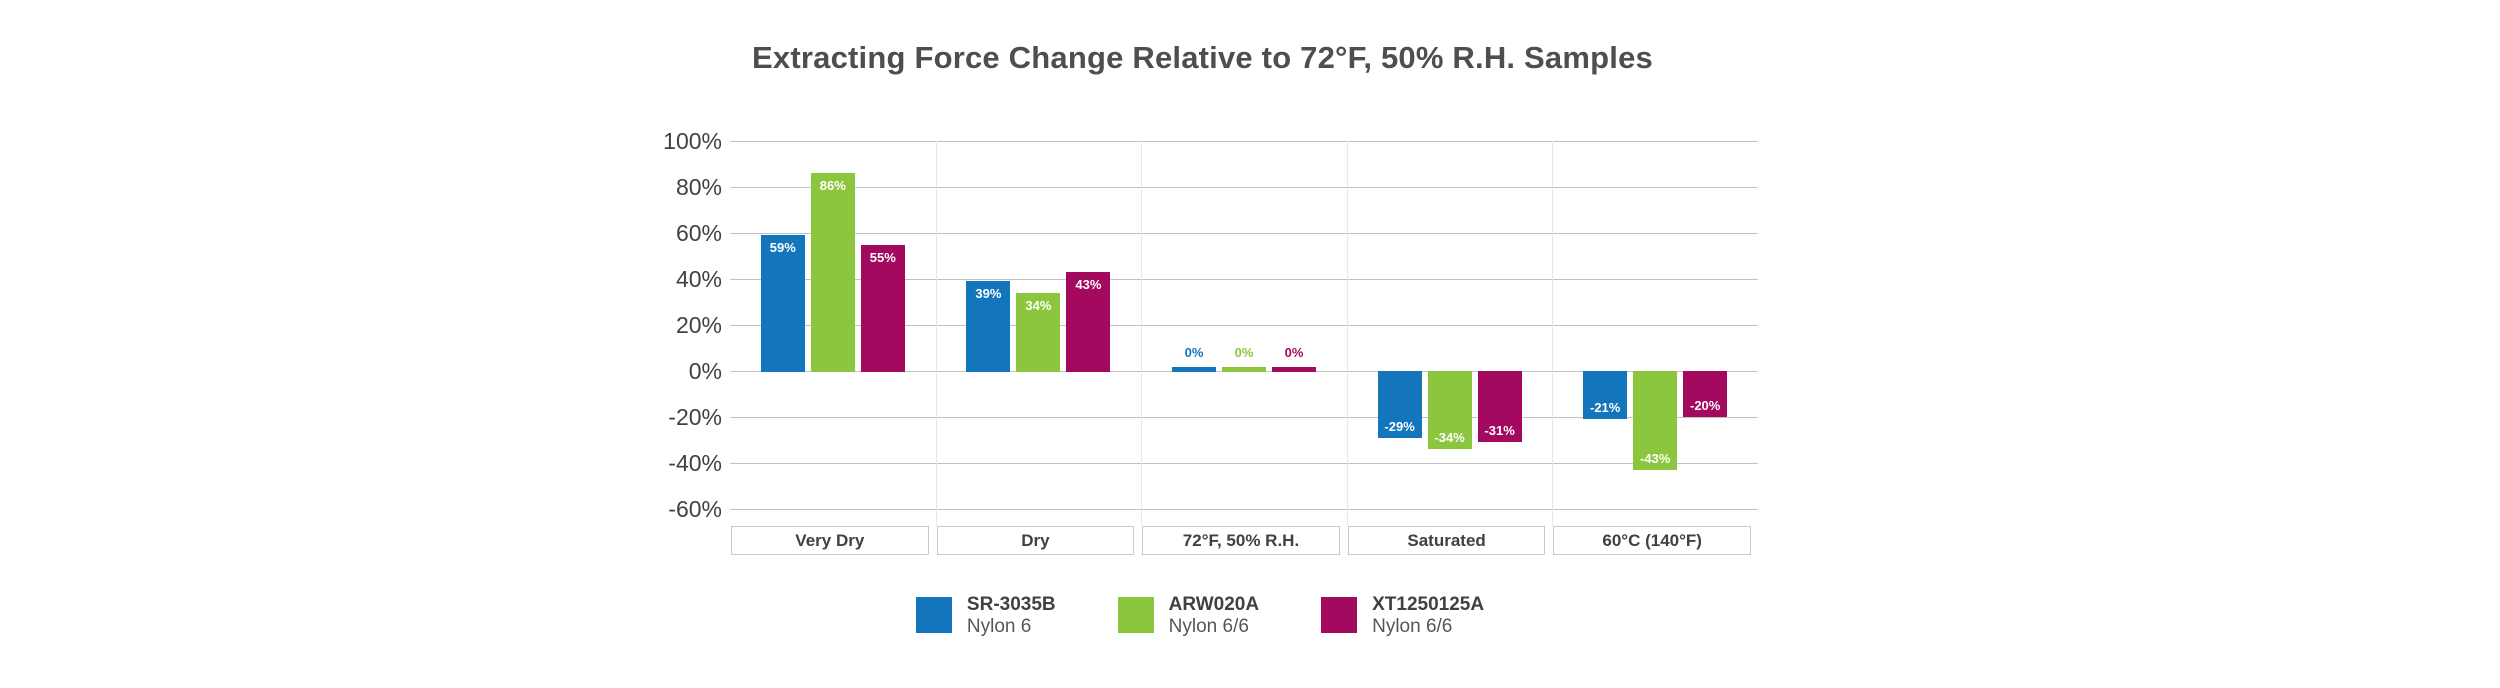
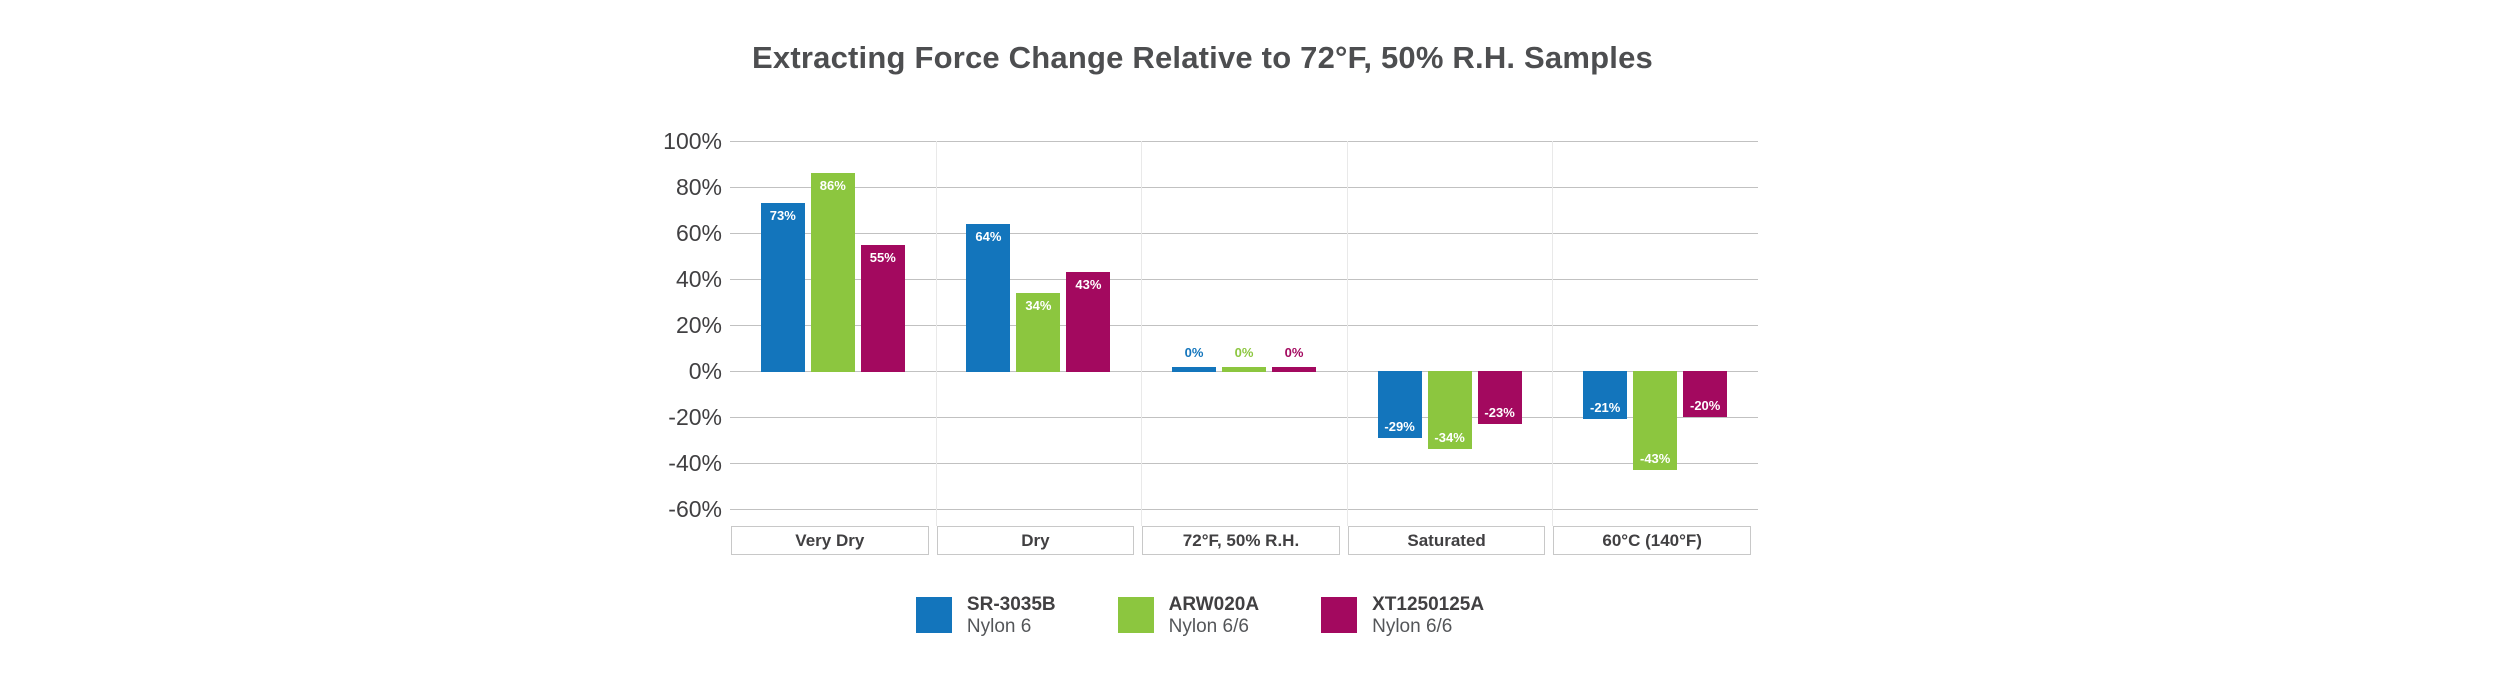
SR-3035B/Very Dry: 59% -> 73%
SR-3035B/Dry: 39% -> 64%
XT1250125A/Saturated: -31% -> -23%
